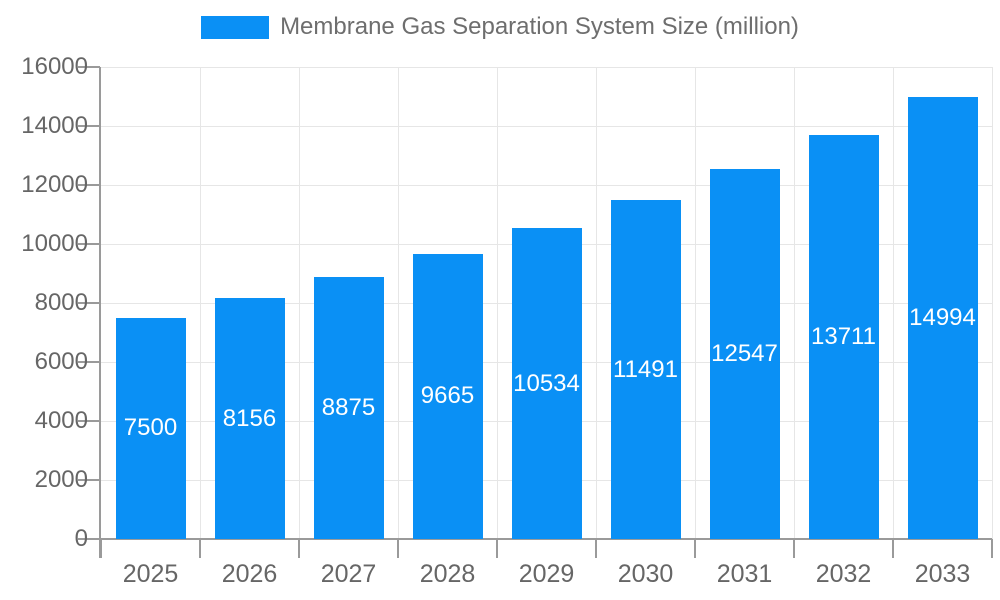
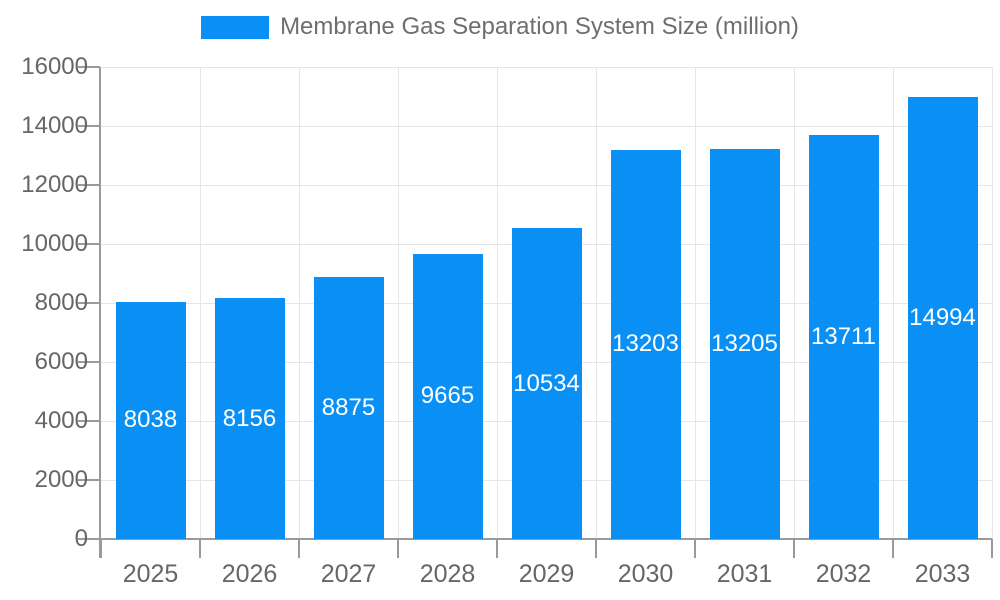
2025: 7500 -> 8038
2030: 11491 -> 13203
2031: 12547 -> 13205
